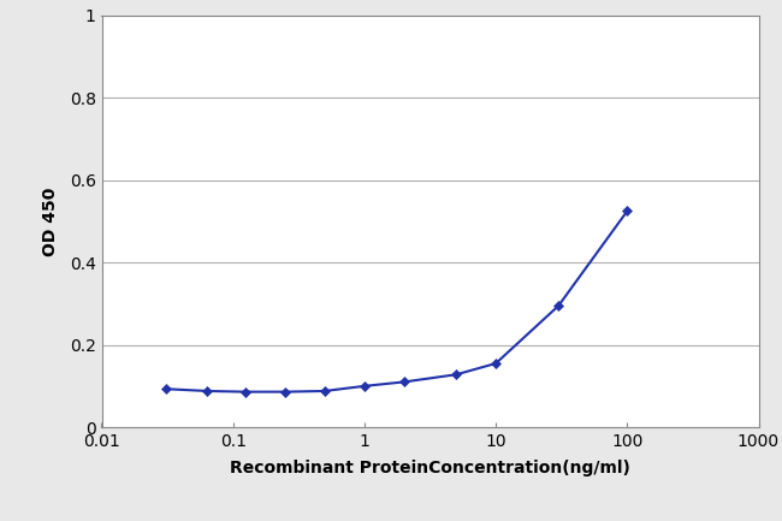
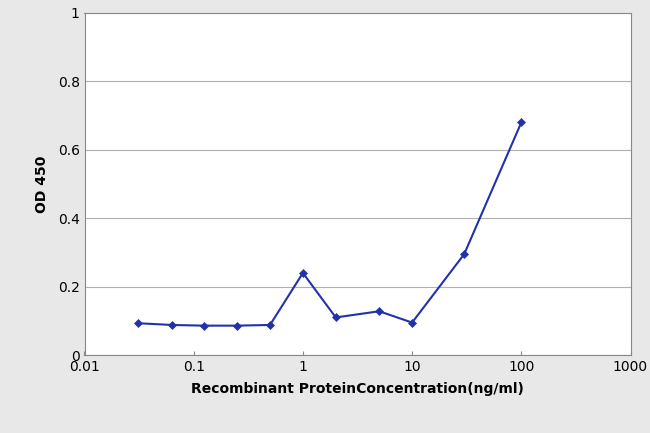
1: 0.100 -> 0.240
10: 0.155 -> 0.095
100: 0.525 -> 0.680
